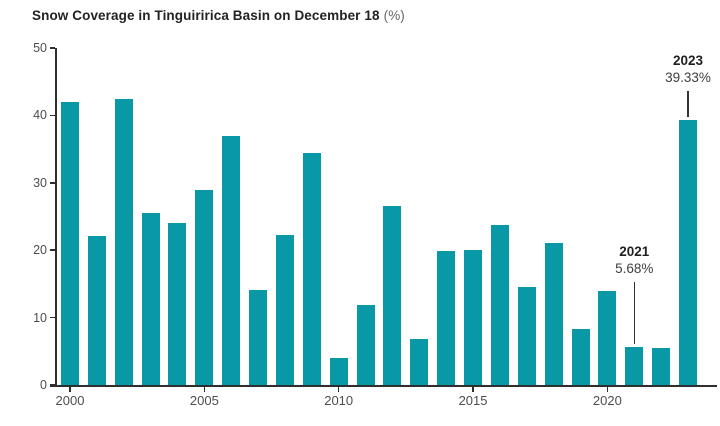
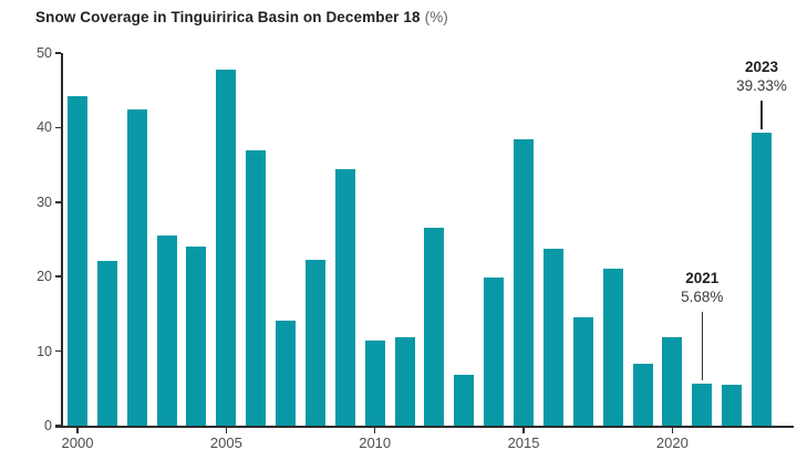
2000: 42 -> 44
2005: 29 -> 48
2010: 4 -> 11
2015: 20 -> 38
2020: 14 -> 12
